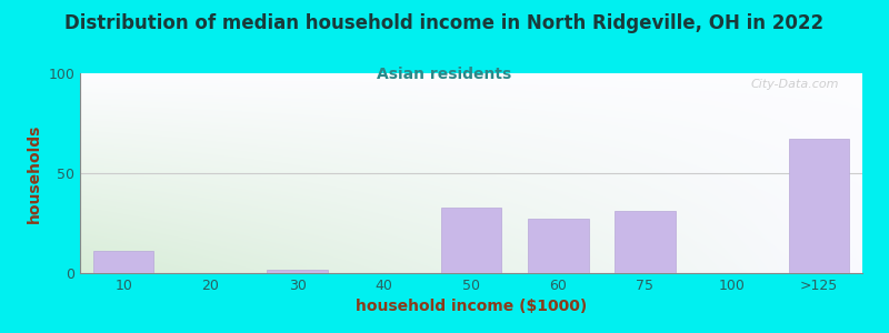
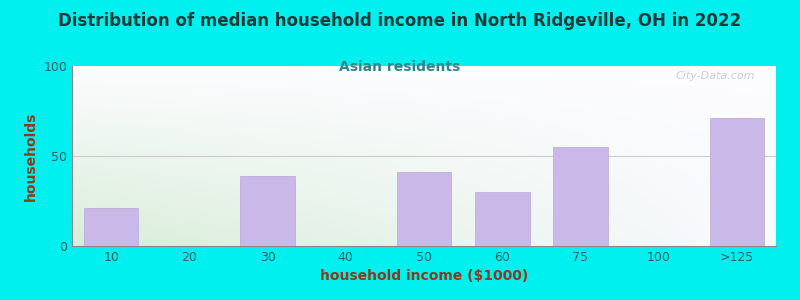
10: 11 -> 21
30: 2 -> 39
50: 33 -> 41
60: 27 -> 30
75: 31 -> 55
>125: 67 -> 71
